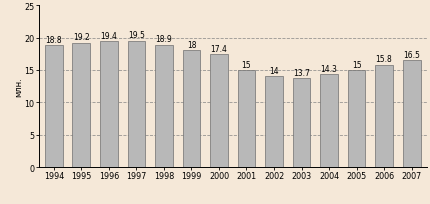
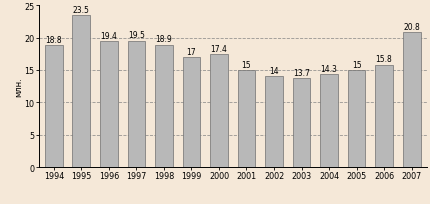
1995: 19.2 -> 23.5
1999: 18 -> 17
2007: 16.5 -> 20.8
